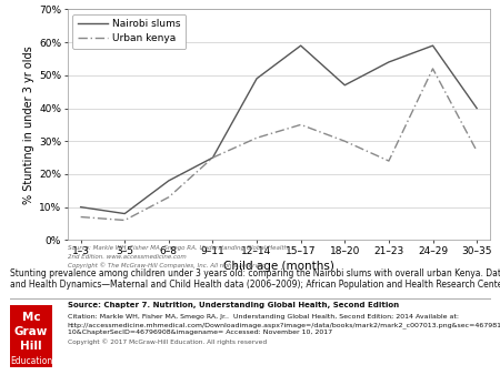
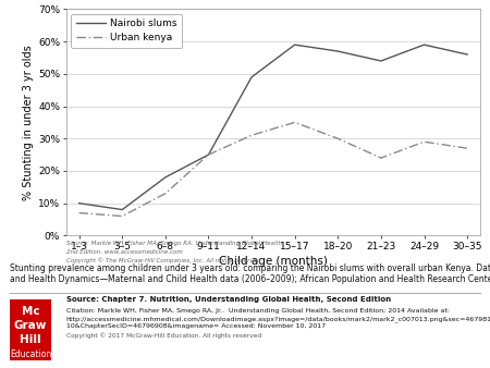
Nairobi slums/18–20: 47% -> 57%
Urban kenya/24–29: 52% -> 29%
Nairobi slums/30–35: 40% -> 56%
